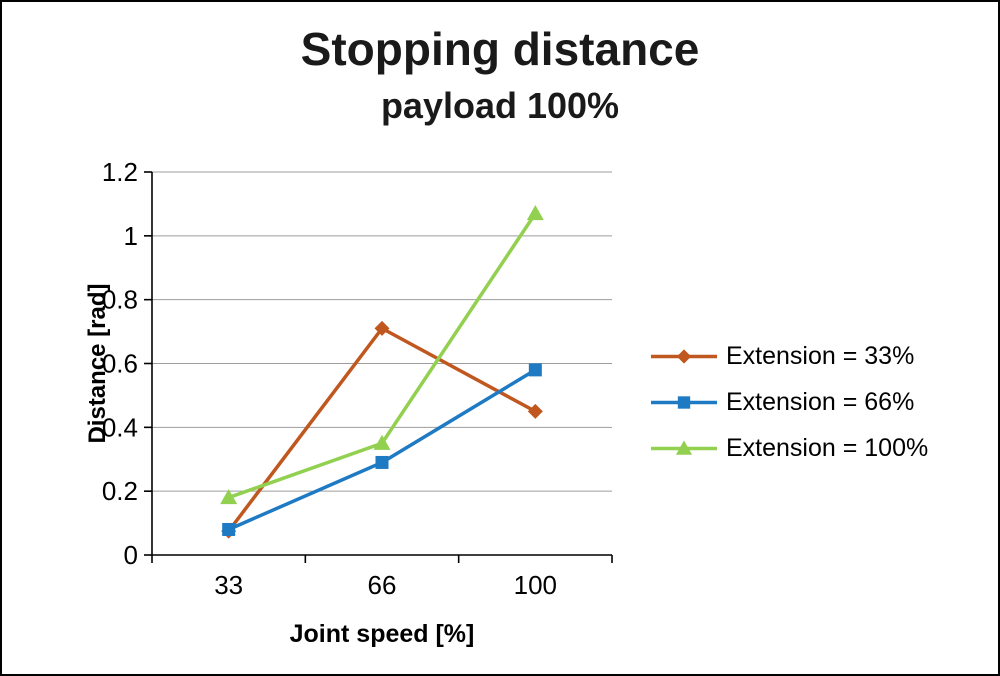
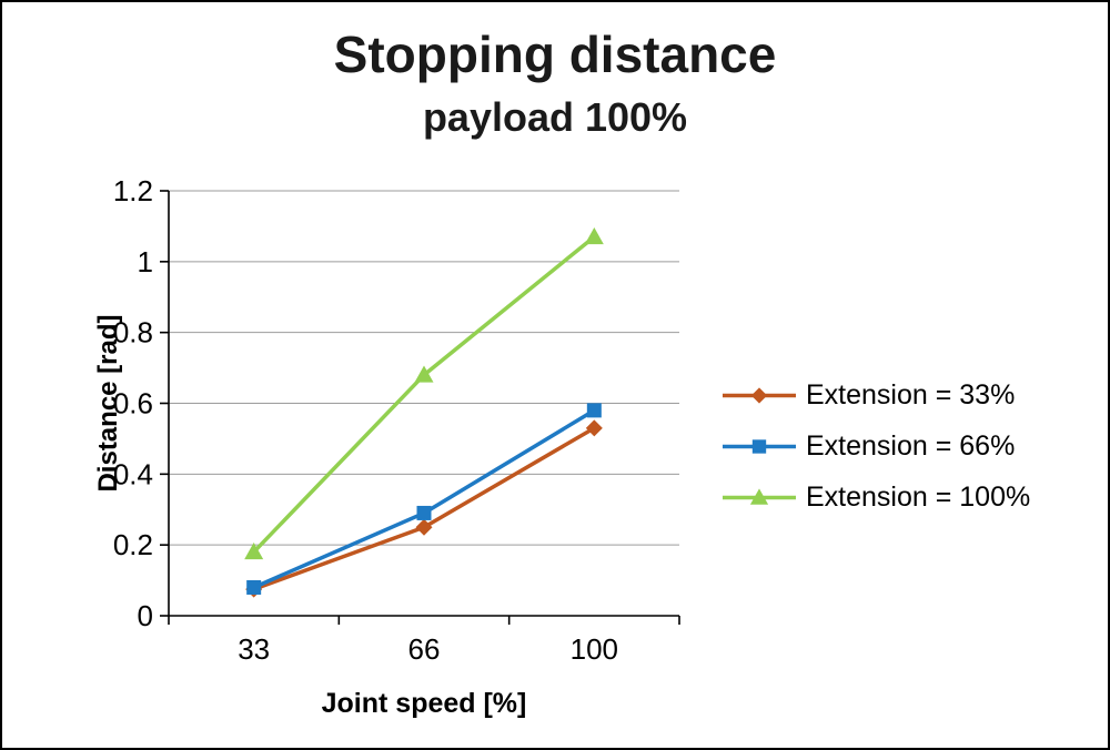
Extension = 33%/66: 0.71 -> 0.25
Extension = 100%/66: 0.35 -> 0.68
Extension = 33%/100: 0.45 -> 0.53
